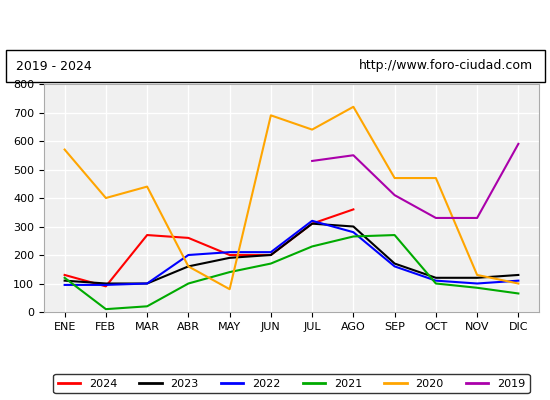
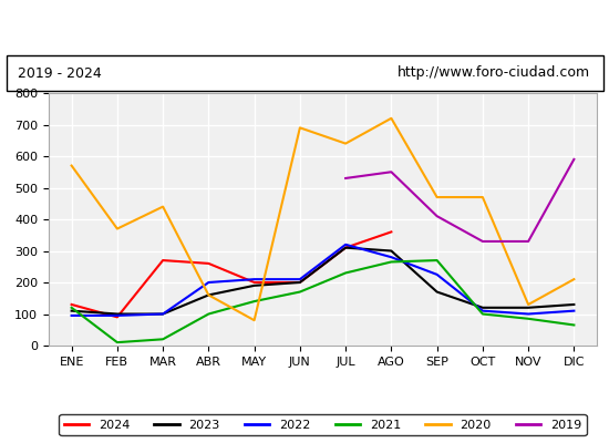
2020/FEB: 400 -> 370
2022/SEP: 160 -> 225
2020/DIC: 100 -> 210
